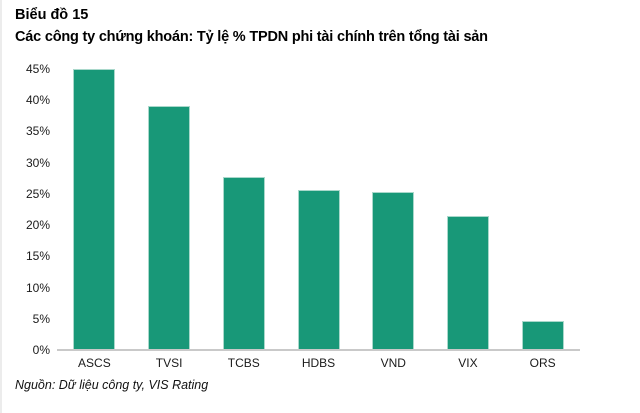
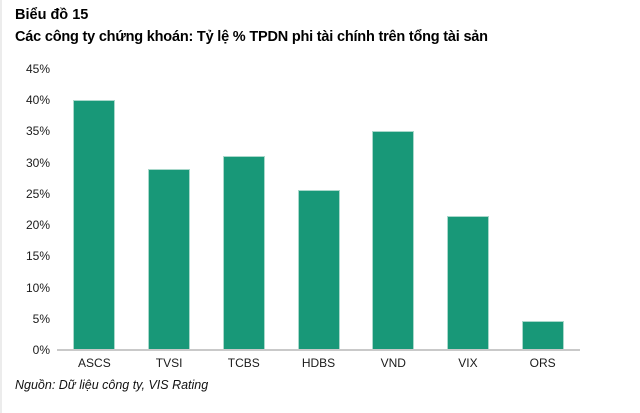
ASCS: 45% -> 40%
TVSI: 39% -> 29%
TCBS: 28% -> 31%
VND: 25% -> 35%
